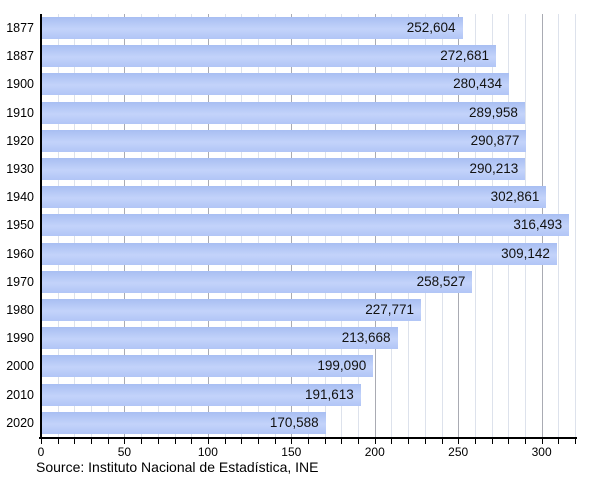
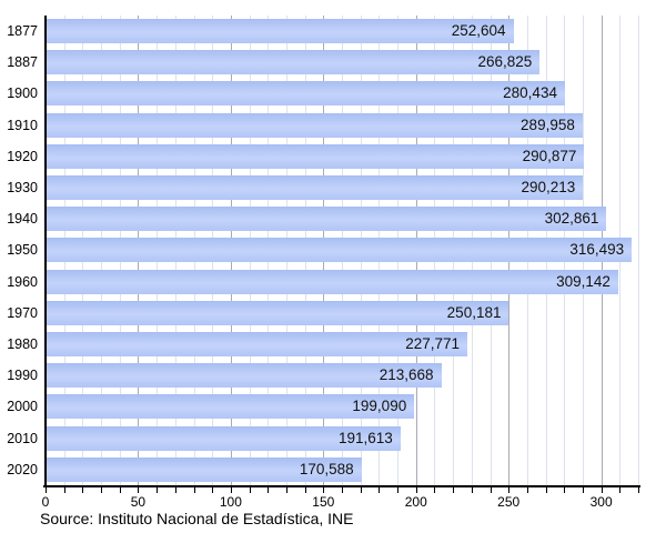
1887: 272,681 -> 266,825
1970: 258,527 -> 250,181
